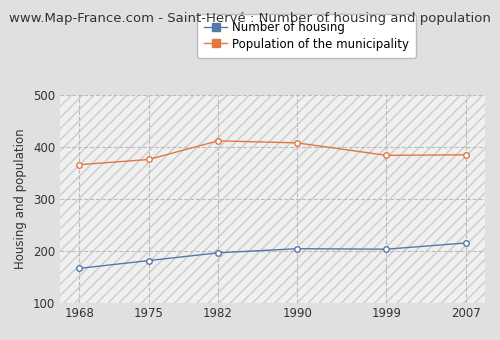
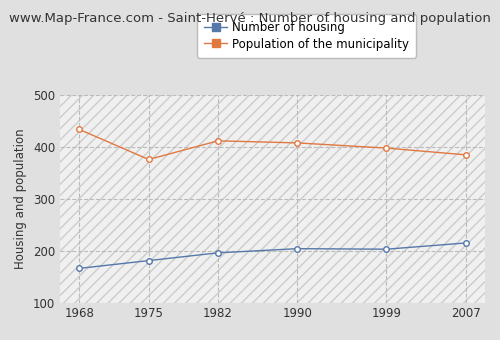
Population of the municipality/1968: 366 -> 434
Population of the municipality/1999: 384 -> 398
